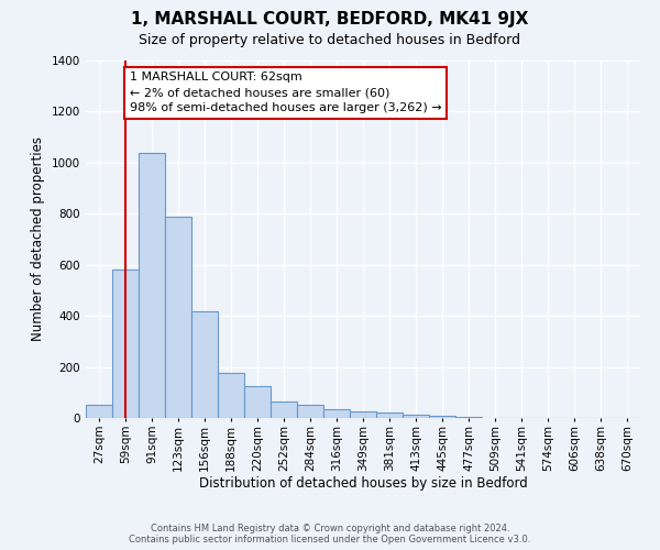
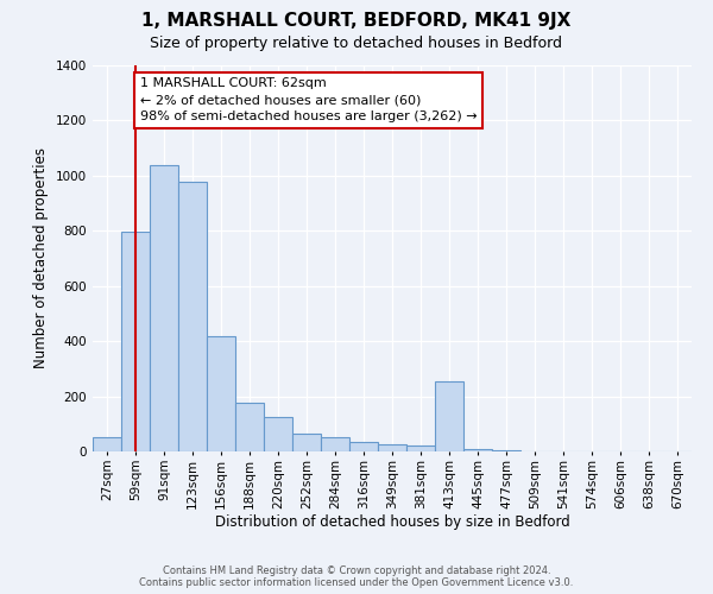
59sqm: 580 -> 795
123sqm: 790 -> 980
413sqm: 15 -> 255
